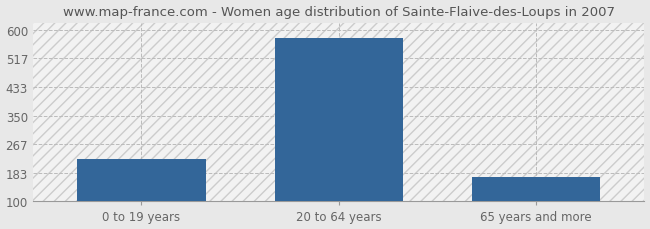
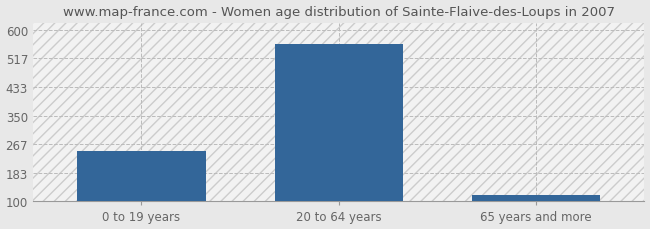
0 to 19 years: 225 -> 248
20 to 64 years: 575 -> 558
65 years and more: 170 -> 120
